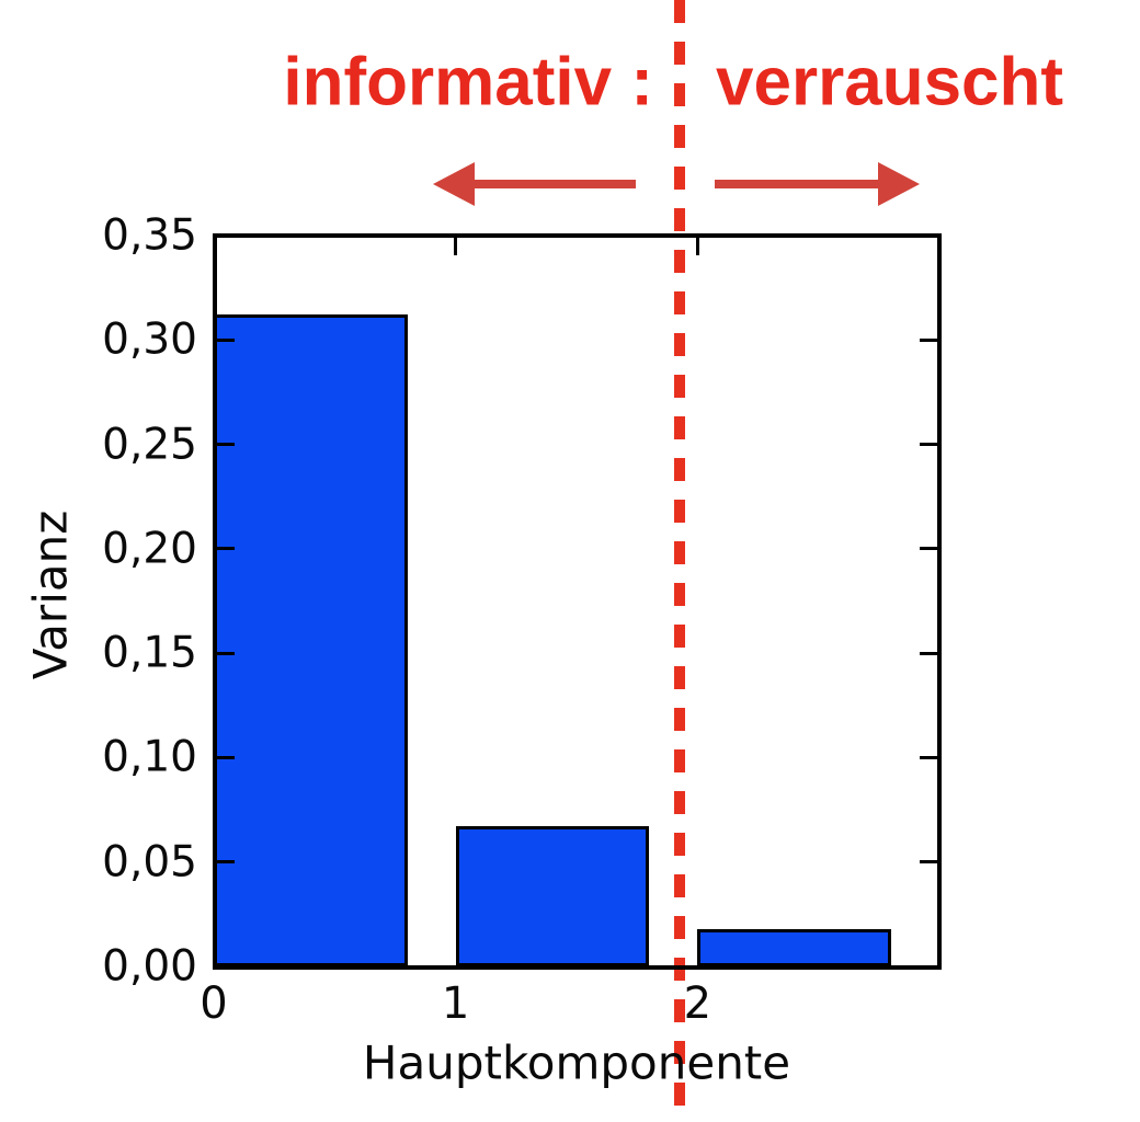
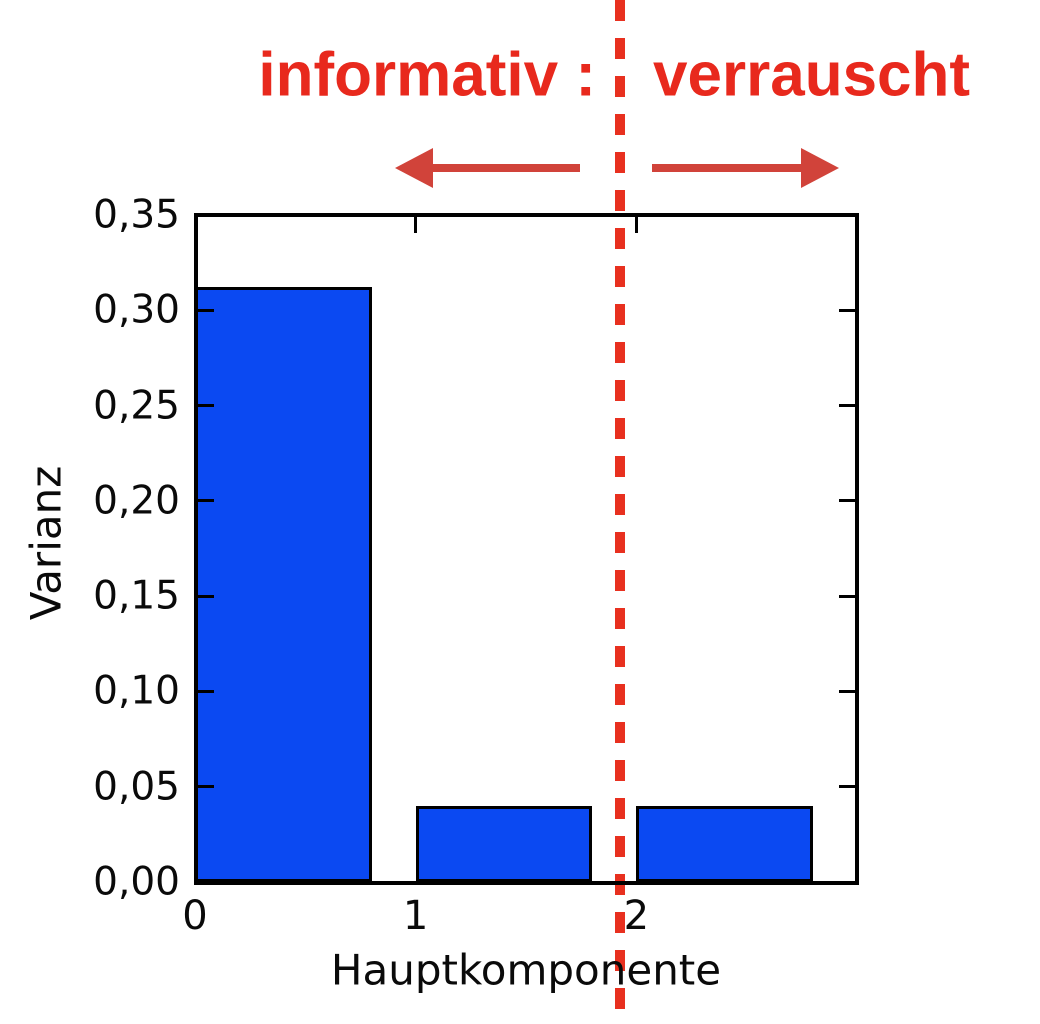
1: 0,07 -> 0,04
2: 0,02 -> 0,04
